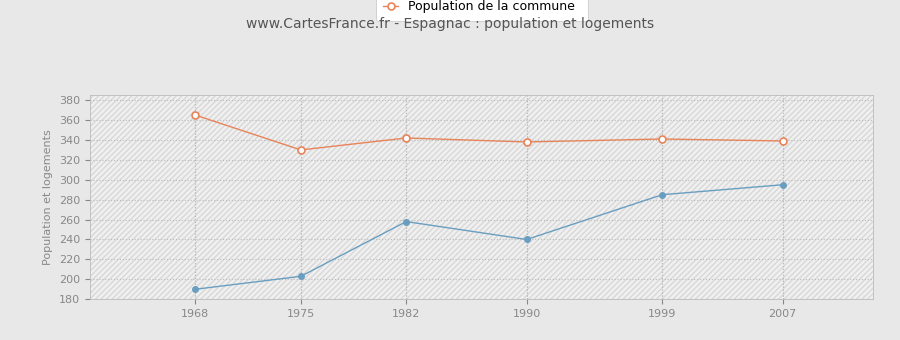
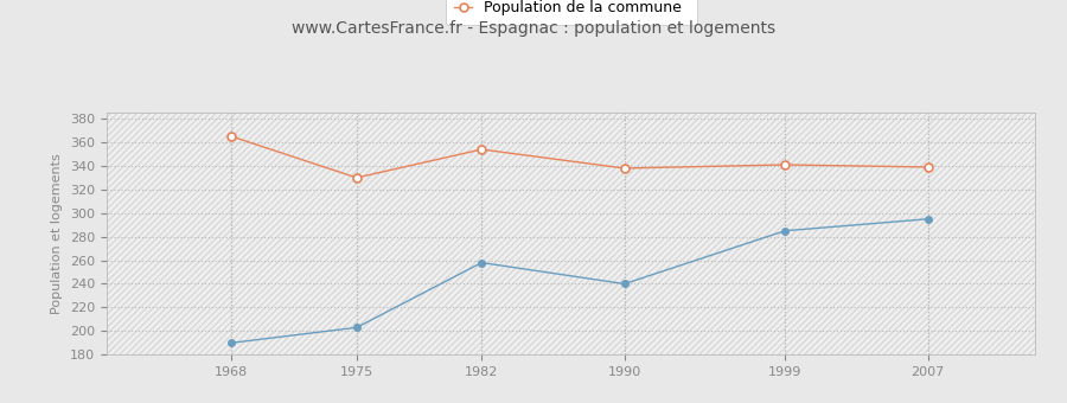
Population de la commune/1982: 342 -> 354
